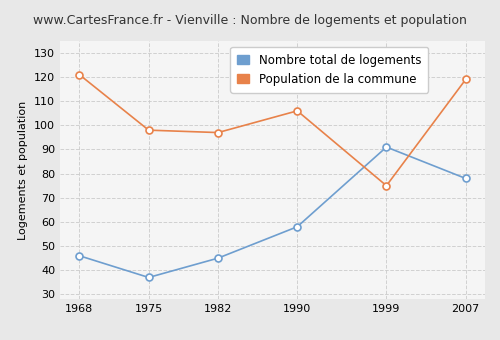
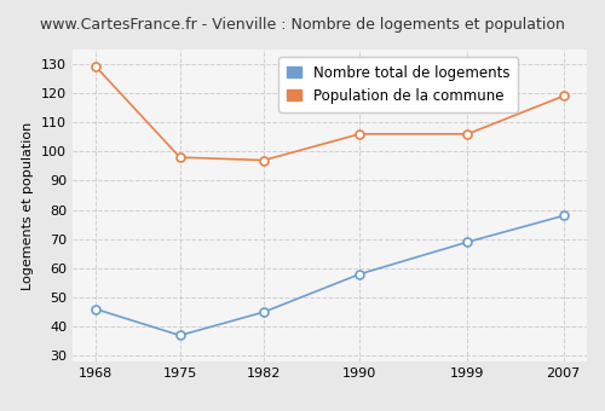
Population de la commune/1968: 121 -> 129
Nombre total de logements/1999: 91 -> 69
Population de la commune/1999: 75 -> 106
